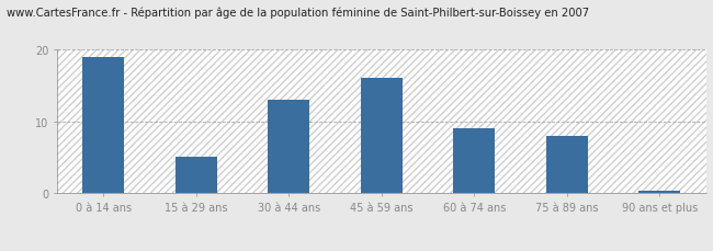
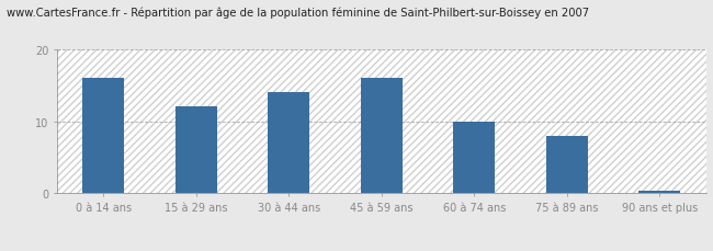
0 à 14 ans: 19.0 -> 16.0
15 à 29 ans: 5.0 -> 12.0
30 à 44 ans: 13.0 -> 14.0
60 à 74 ans: 9.0 -> 10.0
